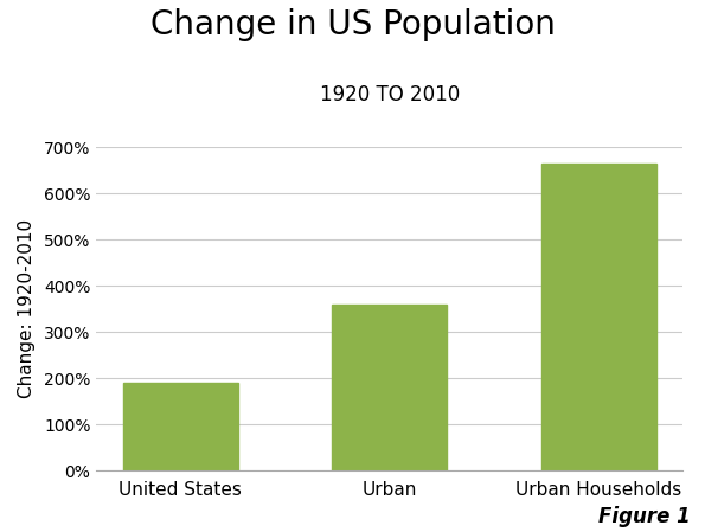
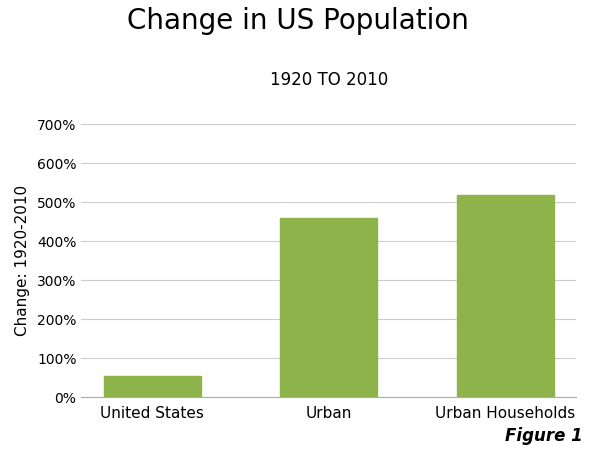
United States: 190% -> 55%
Urban: 360% -> 460%
Urban Households: 665% -> 520%
